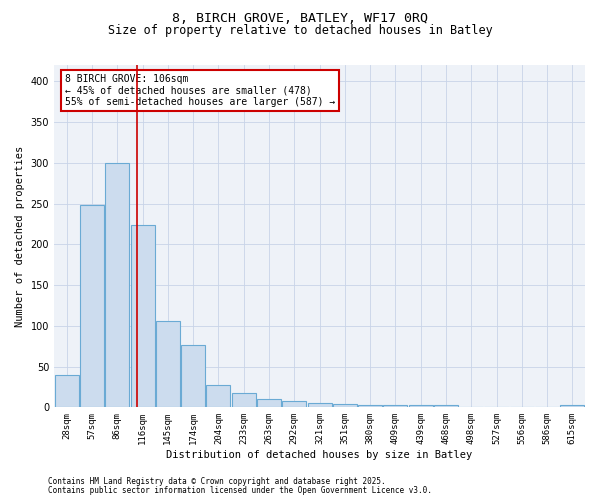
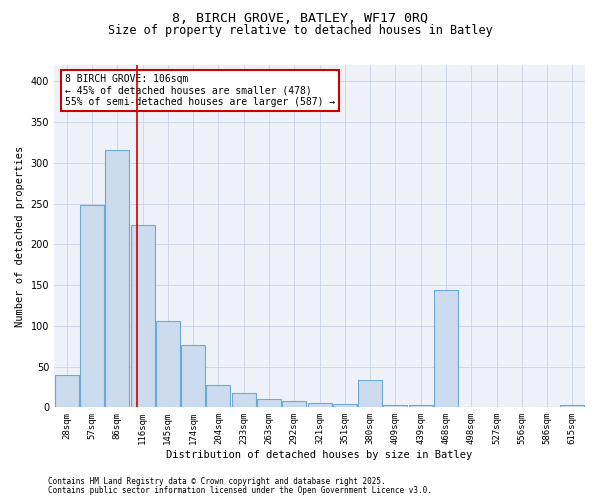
86sqm: 300 -> 316
380sqm: 3 -> 34
468sqm: 3 -> 144
